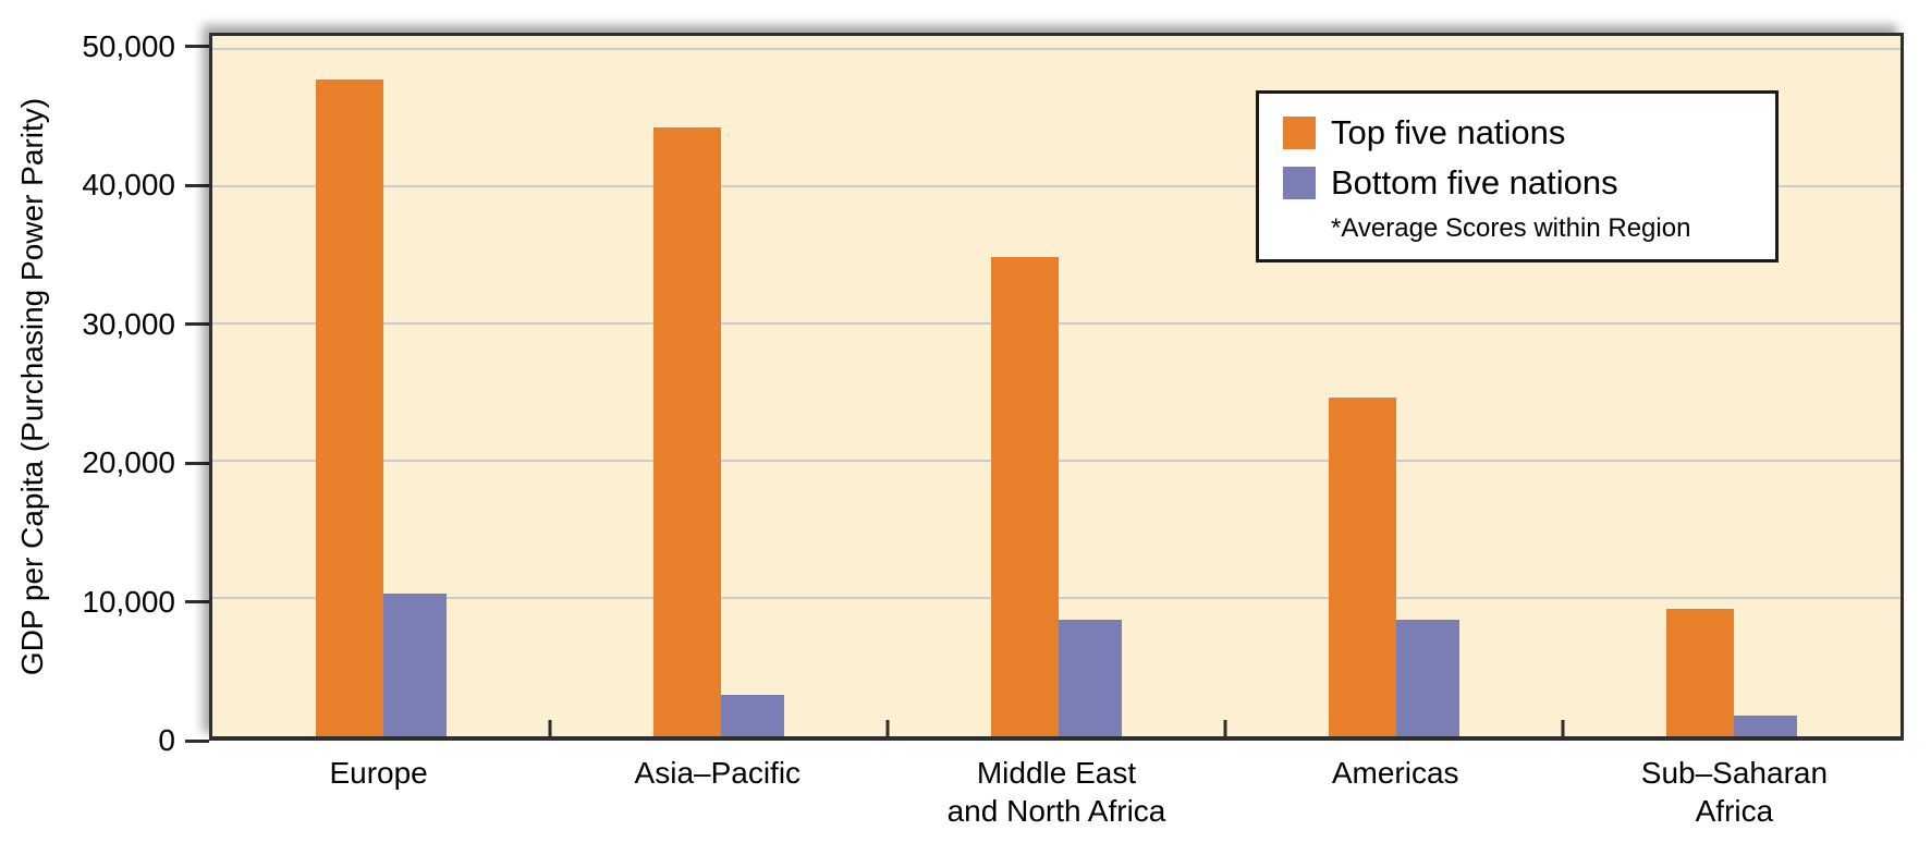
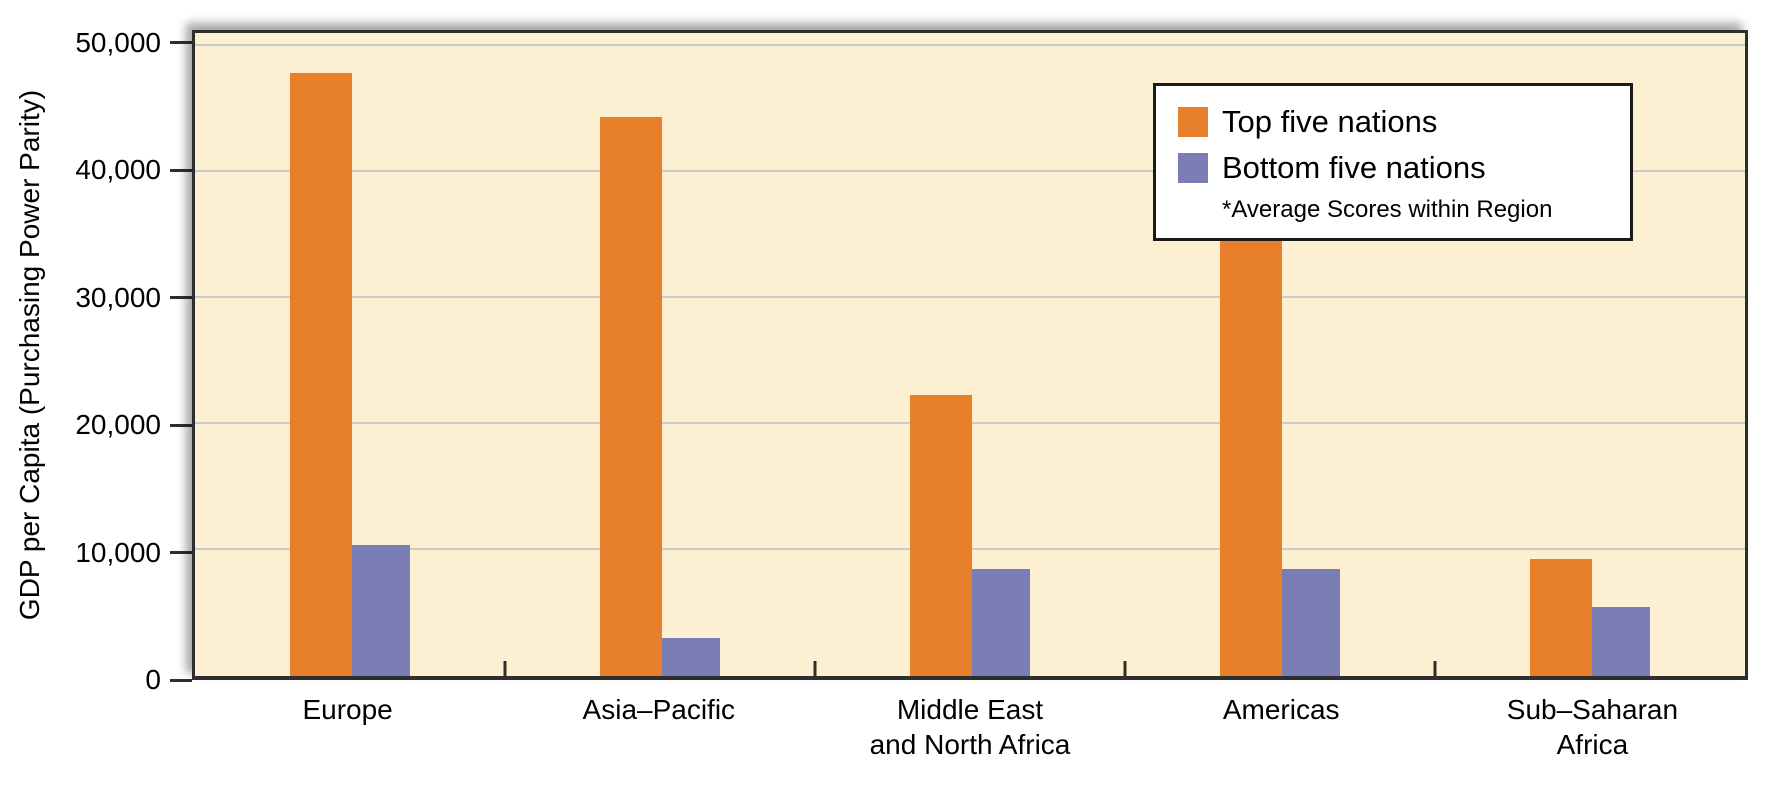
Top five nations/Middle East and North Africa: 34900 -> 22300
Top five nations/Americas: 24700 -> 40000
Bottom five nations/Sub–Saharan Africa: 1500 -> 5500
